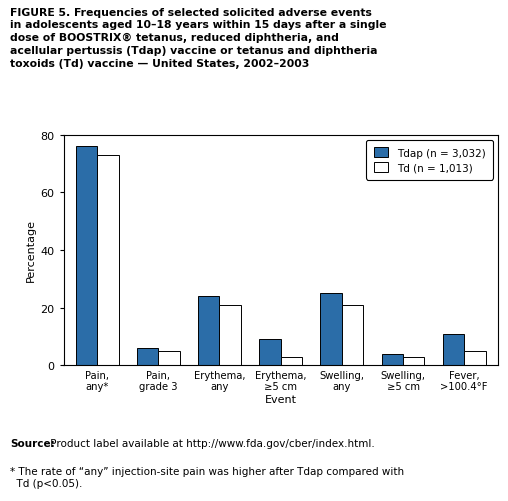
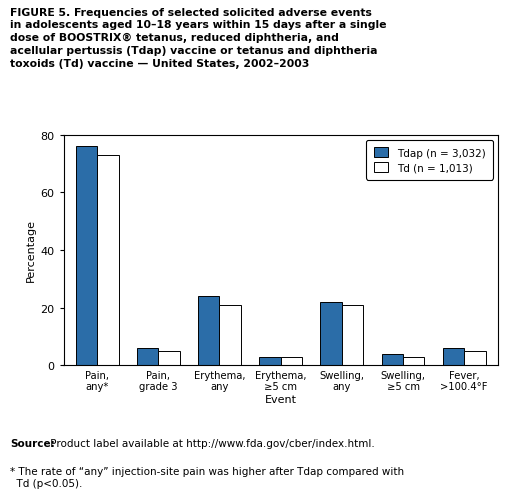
Tdap (n = 3,032)/Erythema, ≥5 cm: 9 -> 3
Tdap (n = 3,032)/Swelling, any: 25 -> 22
Tdap (n = 3,032)/Fever, >100.4°F: 11 -> 6
